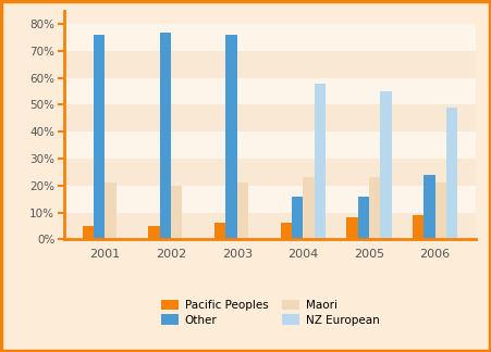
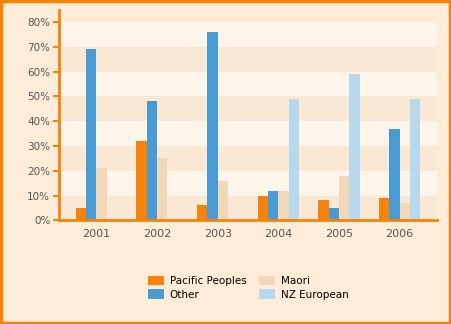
Other/2001: 76% -> 69%
Pacific Peoples/2002: 5% -> 32%
Other/2002: 77% -> 48%
Maori/2002: 20% -> 25%
Maori/2003: 21% -> 16%
Pacific Peoples/2004: 6% -> 10%
Other/2004: 16% -> 12%
Maori/2004: 23% -> 12%
NZ European/2004: 58% -> 49%
Other/2005: 16% -> 5%
Maori/2005: 23% -> 18%
NZ European/2005: 55% -> 59%
Other/2006: 24% -> 37%
Maori/2006: 21% -> 7%
